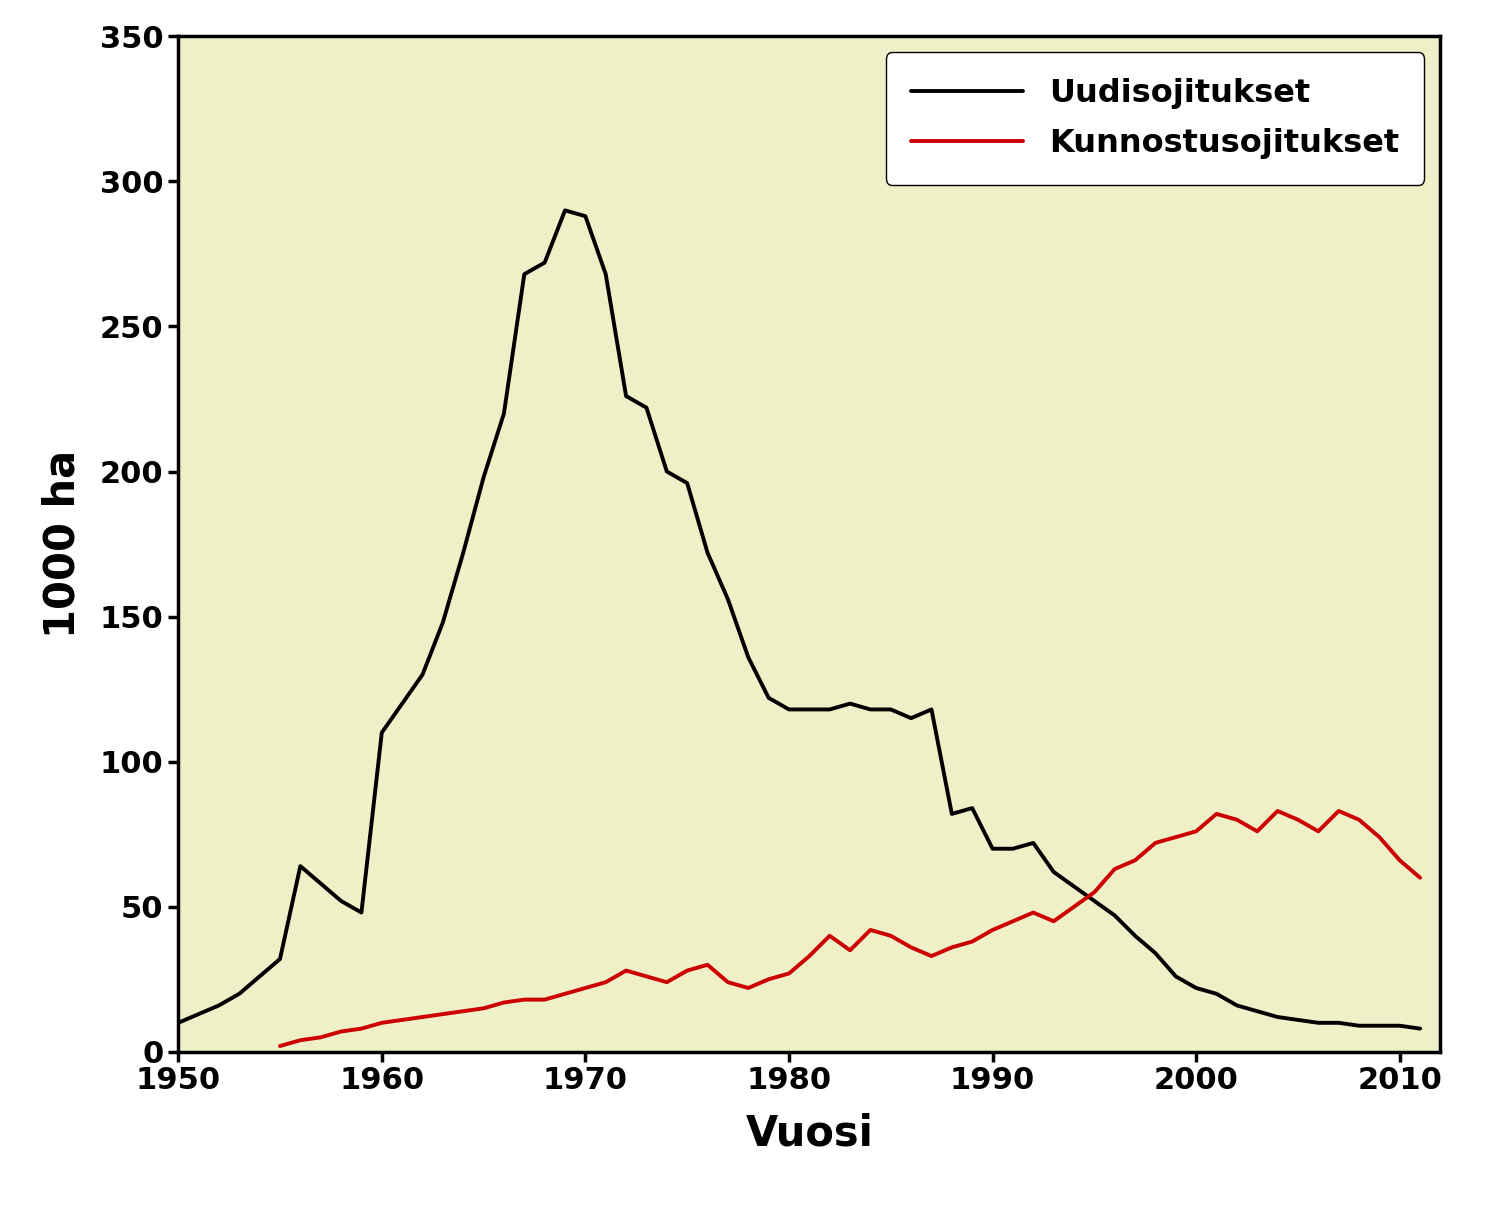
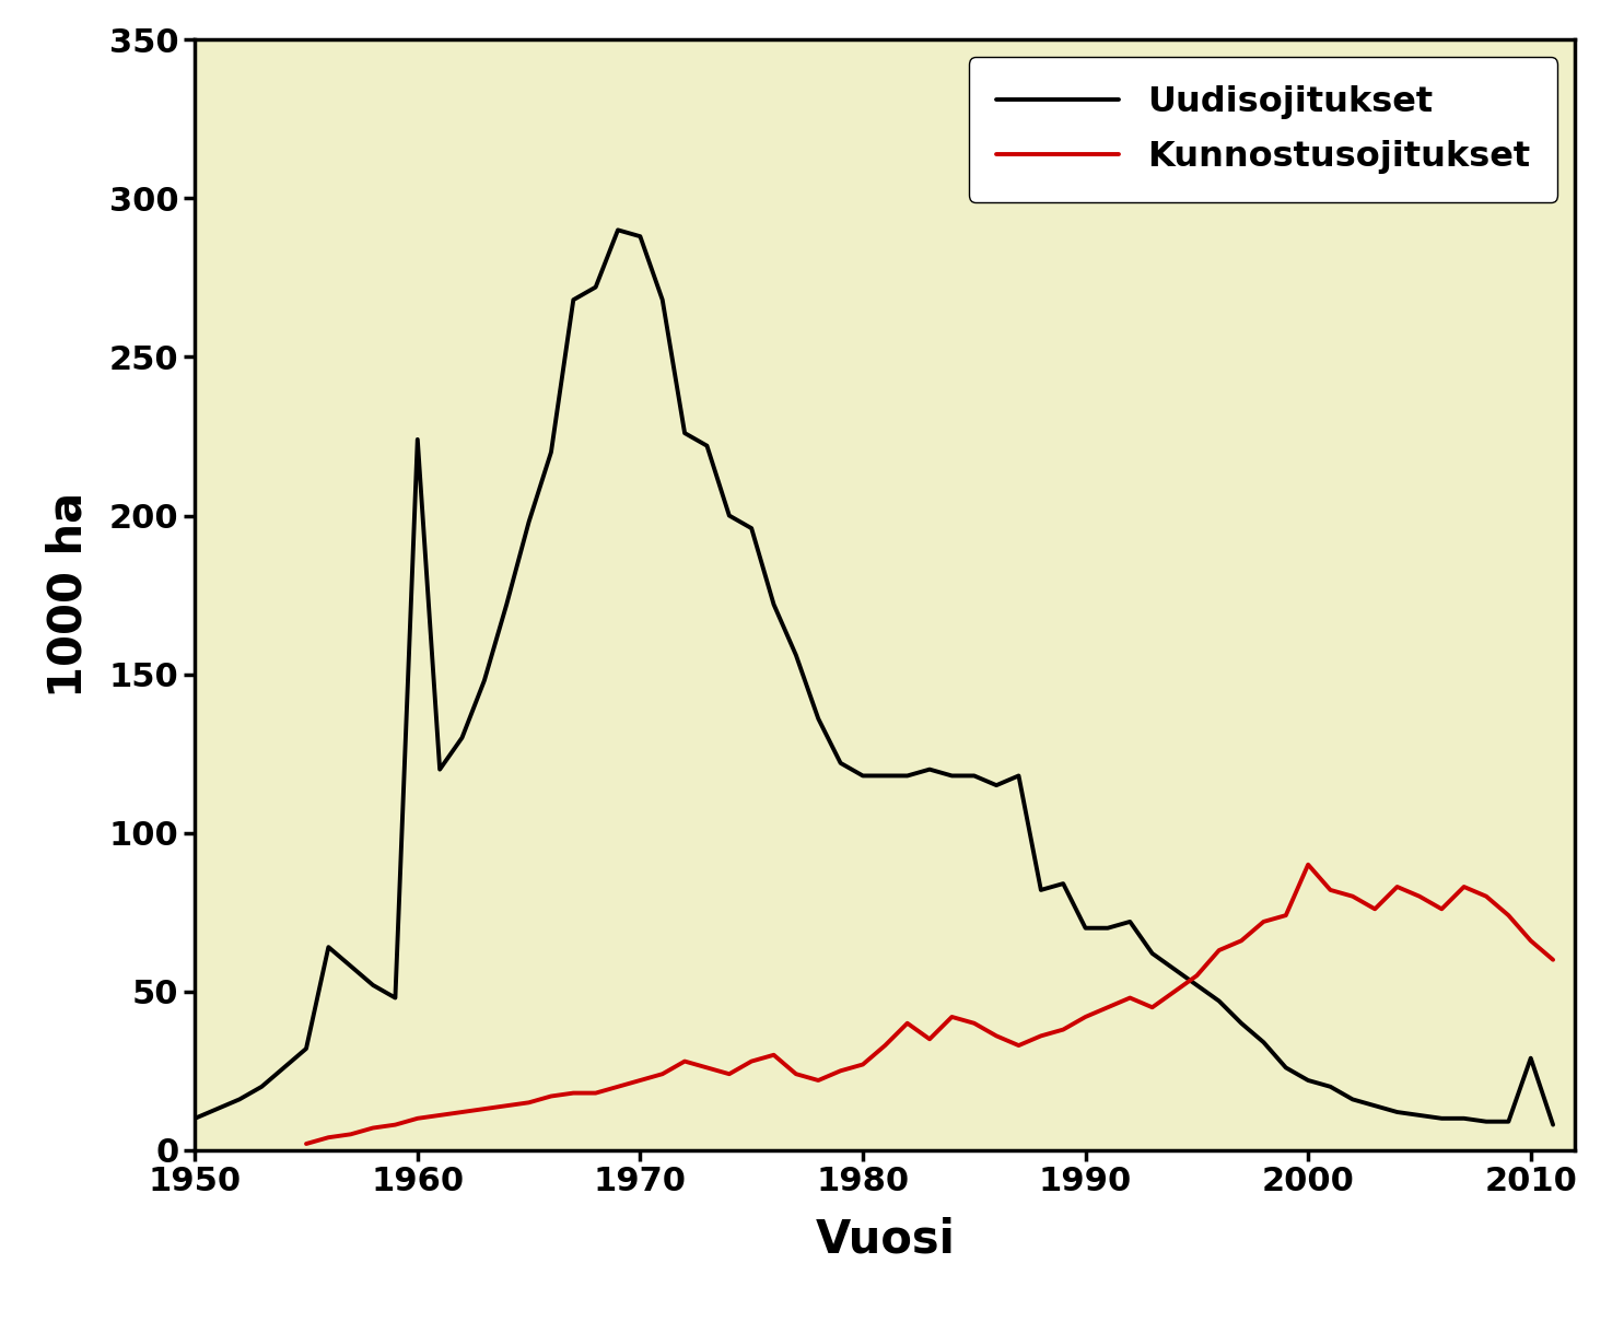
Uudisojitukset/1960: 110 -> 224
Kunnostusojitukset/2000: 76 -> 90
Uudisojitukset/2010: 9 -> 29
